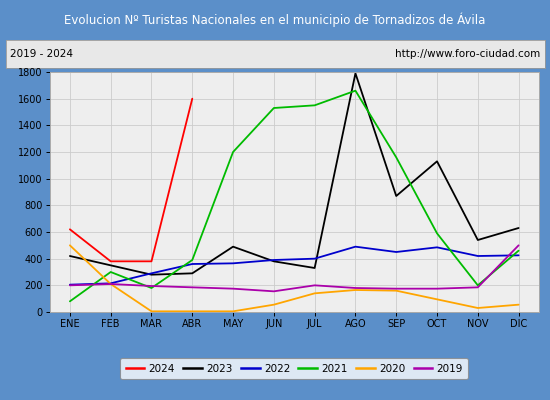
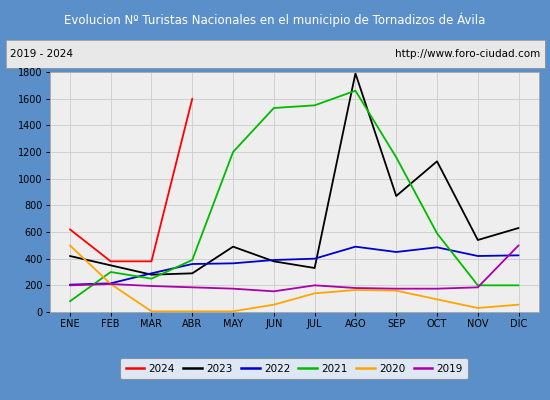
2021/MAR: 180 -> 250
2021/DIC: 460 -> 200
